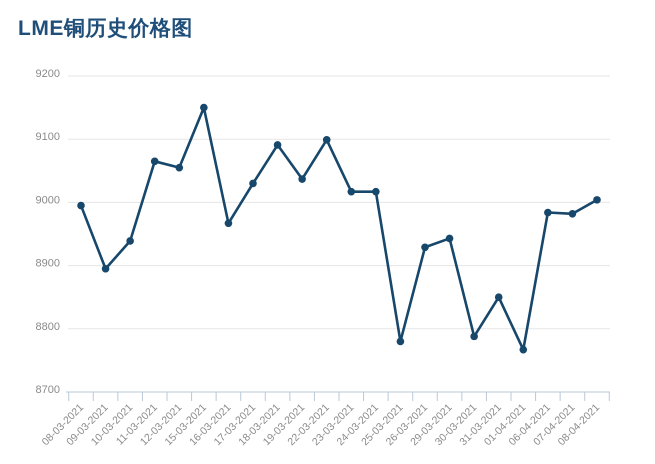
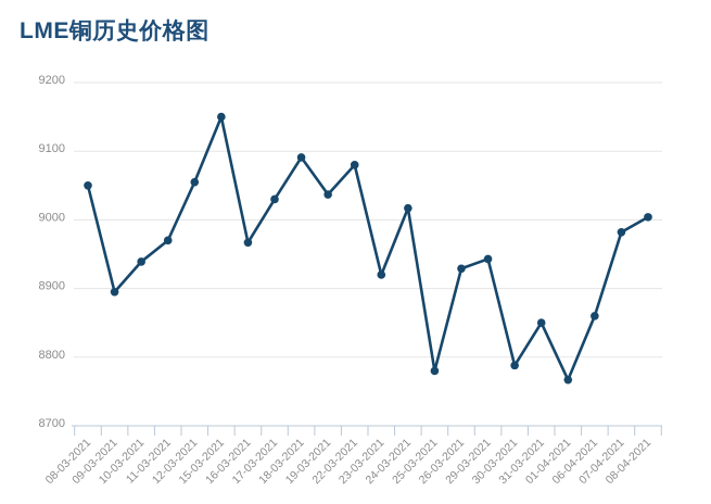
08-03-2021: 9000 -> 9050
11-03-2021: 9060 -> 8970
22-03-2021: 9100 -> 9080
23-03-2021: 9020 -> 8920
06-04-2021: 8980 -> 8860
